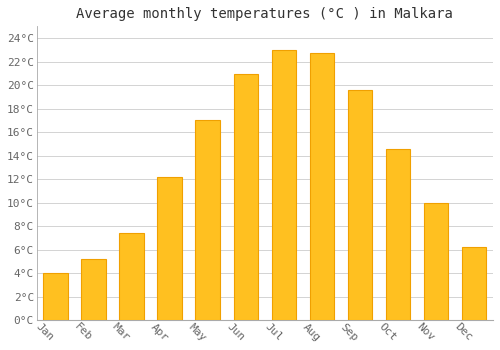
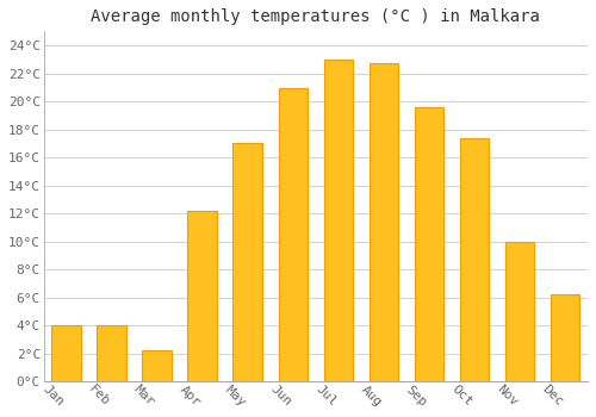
Feb: 5.2°C -> 4.0°C
Mar: 7.4°C -> 2.2°C
Oct: 14.6°C -> 17.4°C
